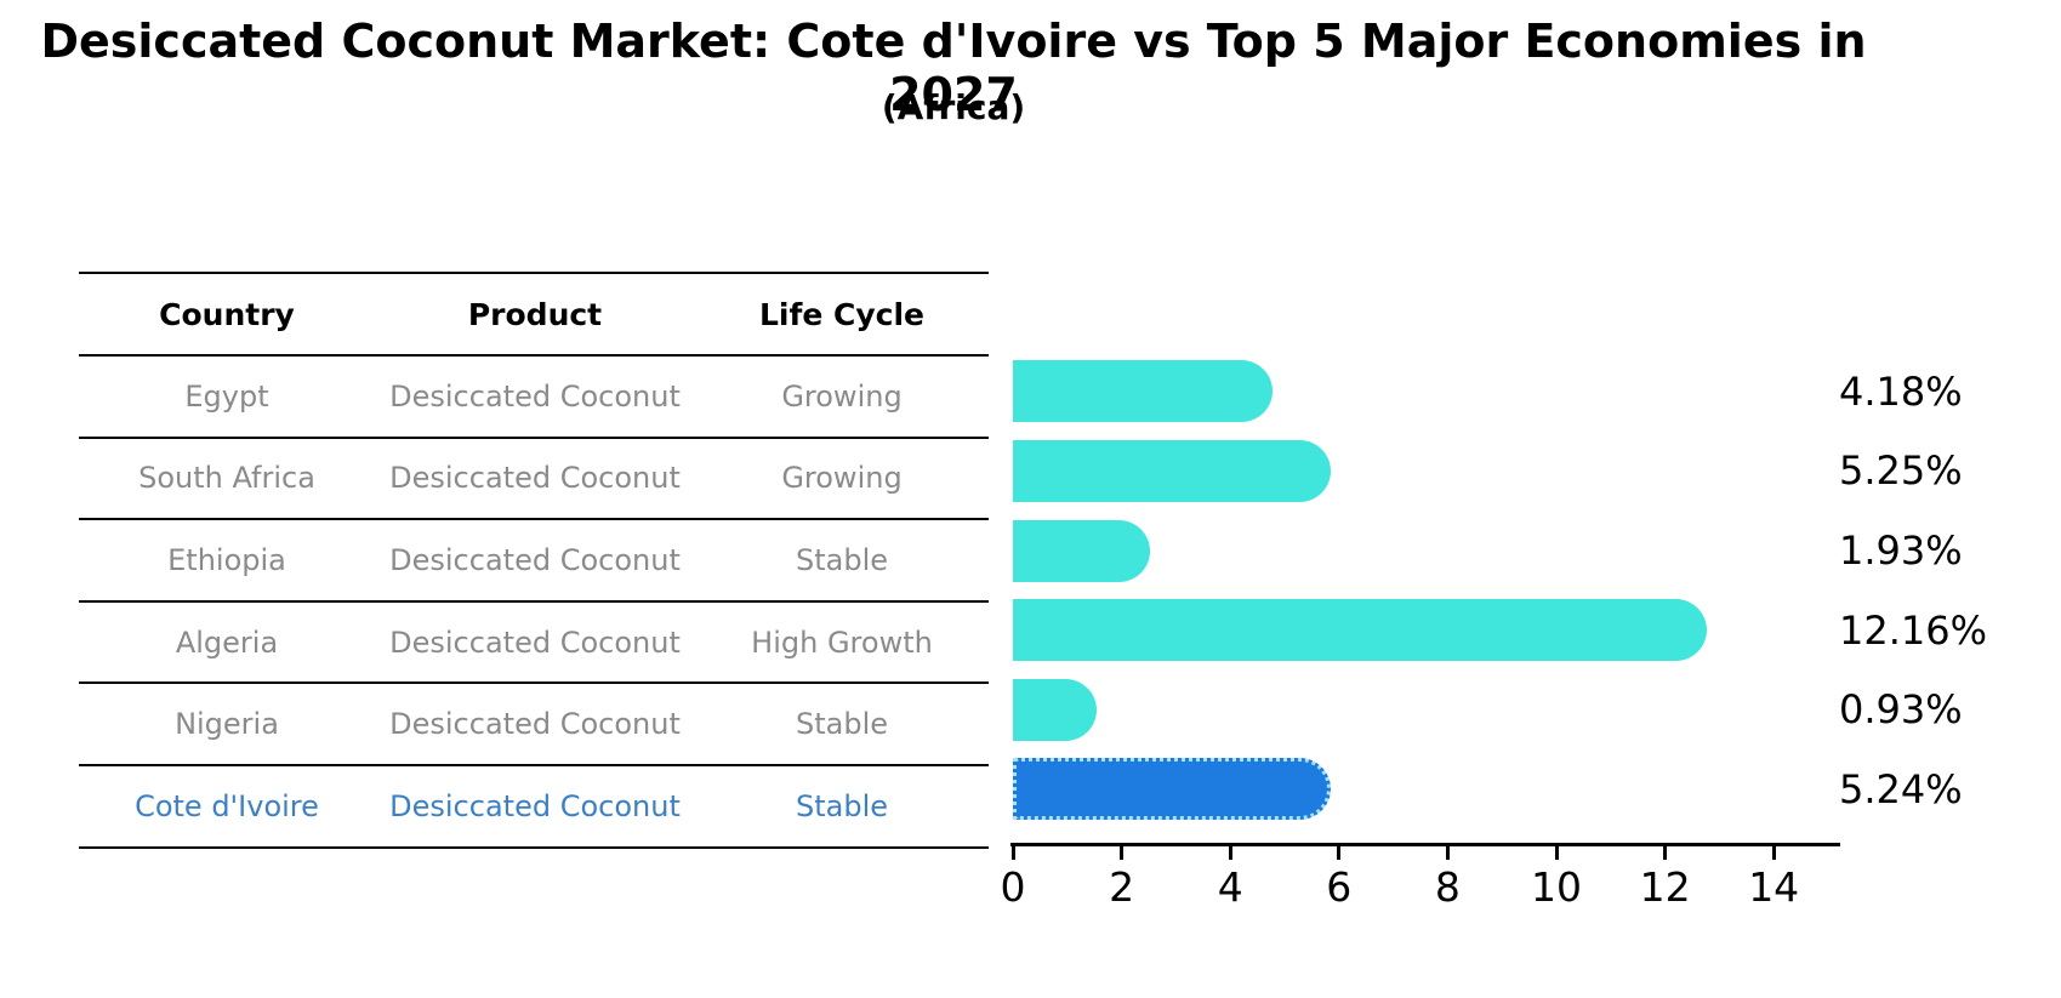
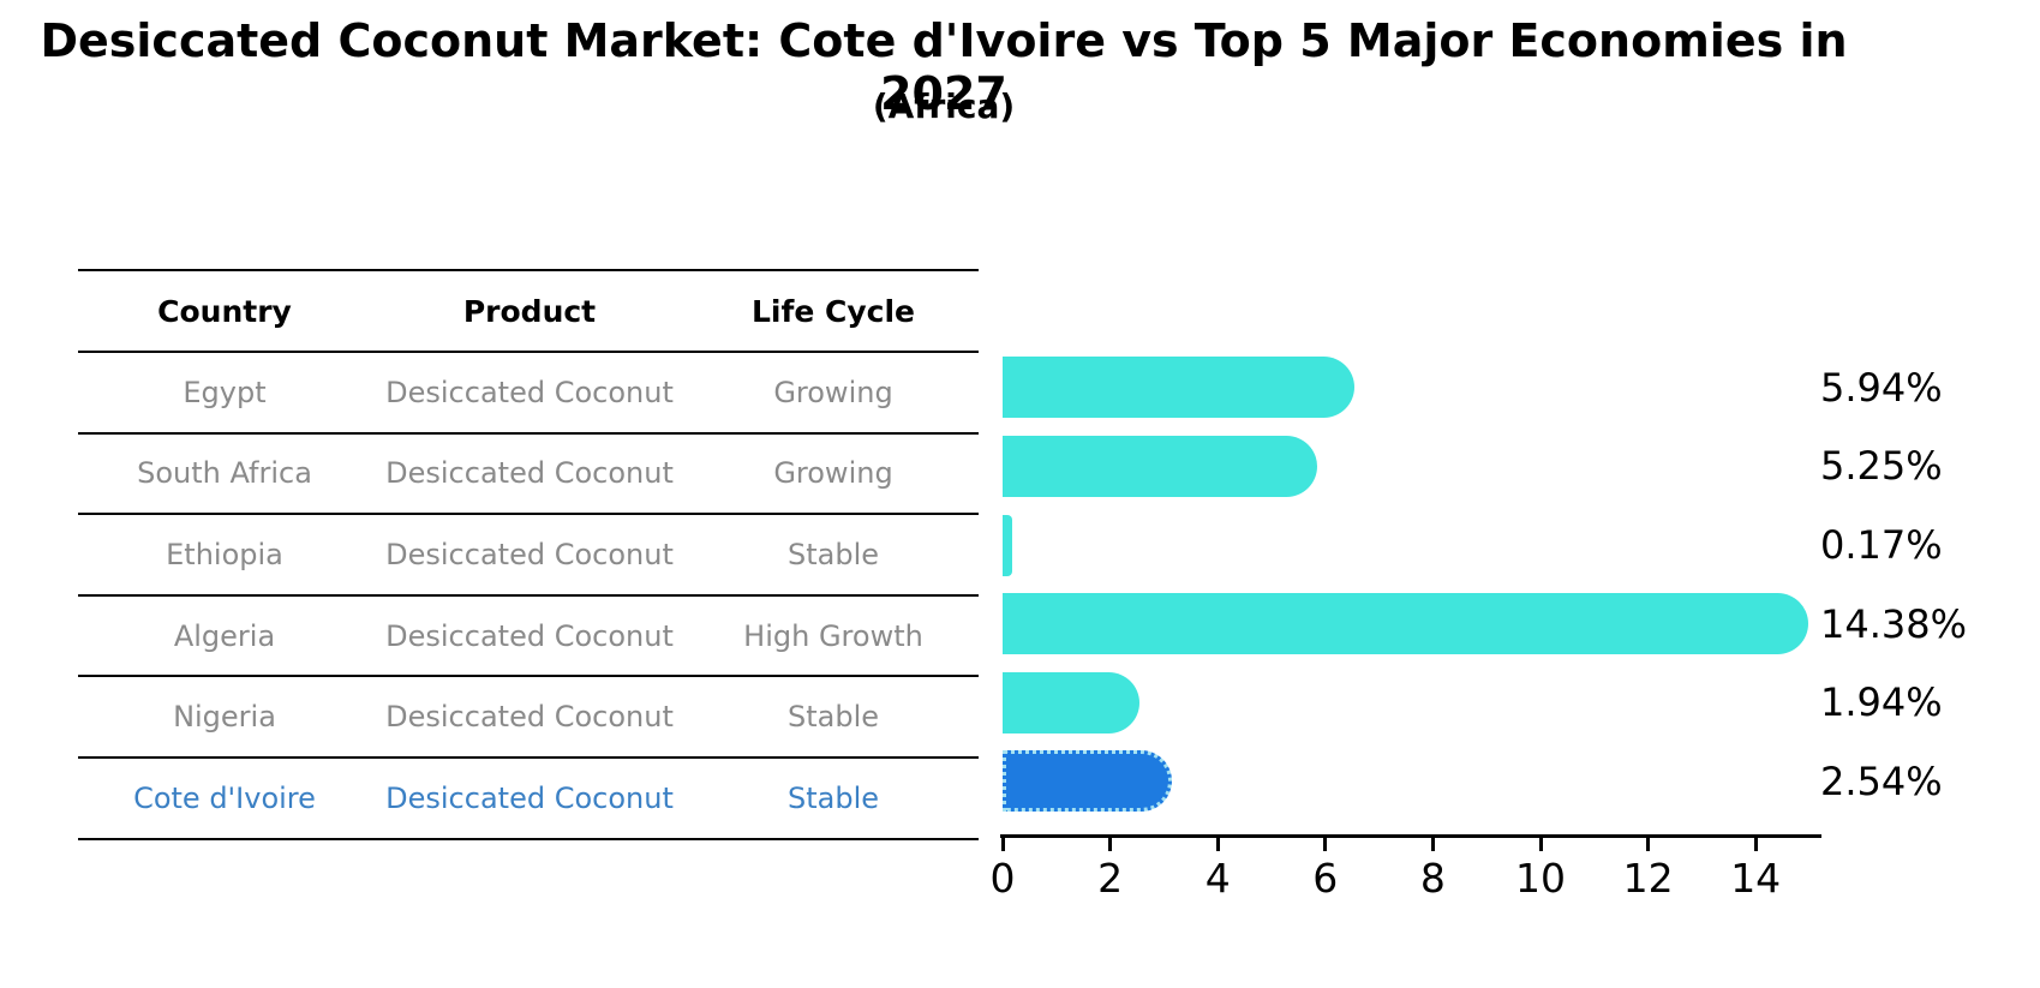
Egypt: 4.18% -> 5.94%
Ethiopia: 1.93% -> 0.17%
Algeria: 12.16% -> 14.38%
Nigeria: 0.93% -> 1.94%
Cote d'Ivoire: 5.24% -> 2.54%
